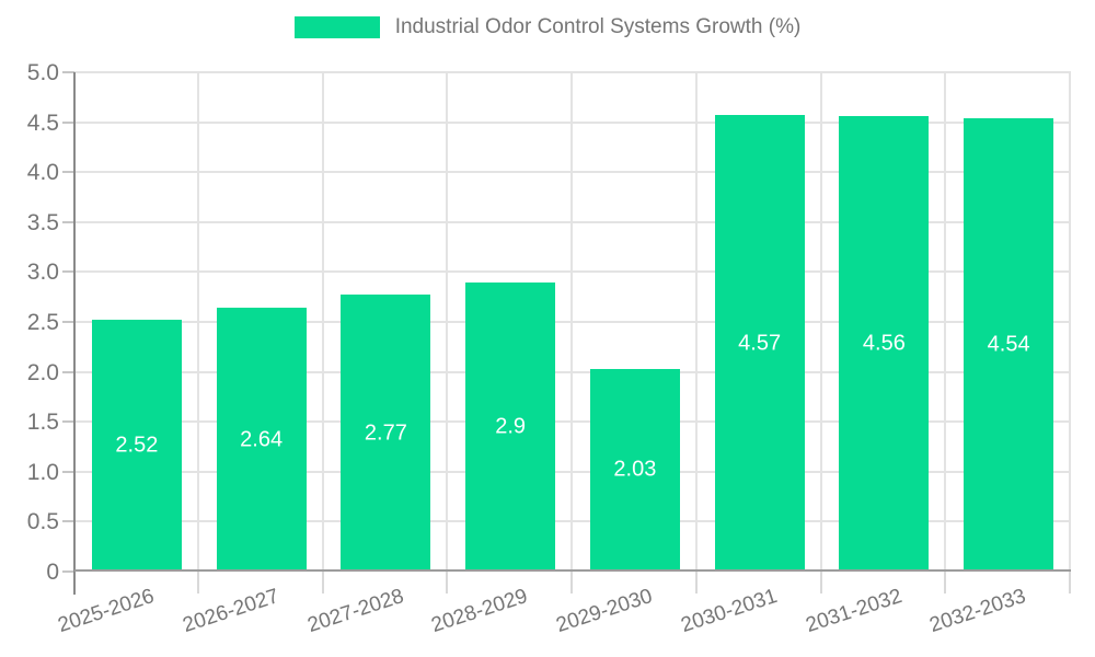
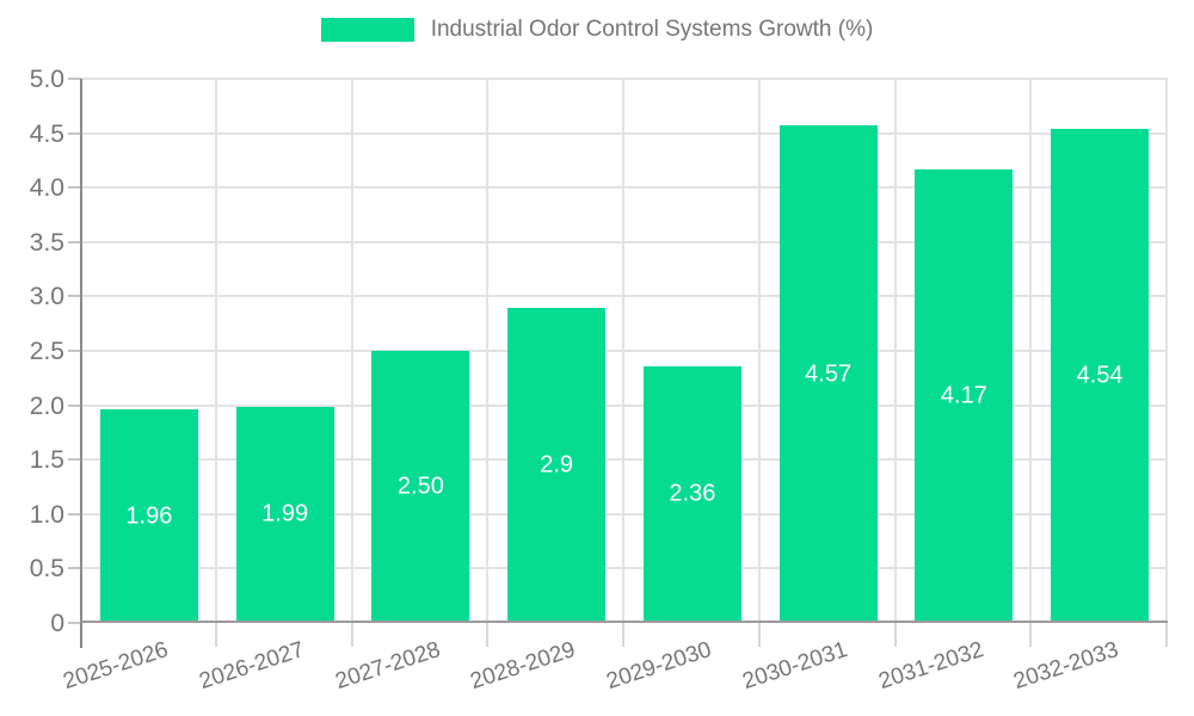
2025-2026: 2.52 -> 1.96
2026-2027: 2.64 -> 1.99
2027-2028: 2.77 -> 2.50
2029-2030: 2.03 -> 2.36
2031-2032: 4.56 -> 4.17
